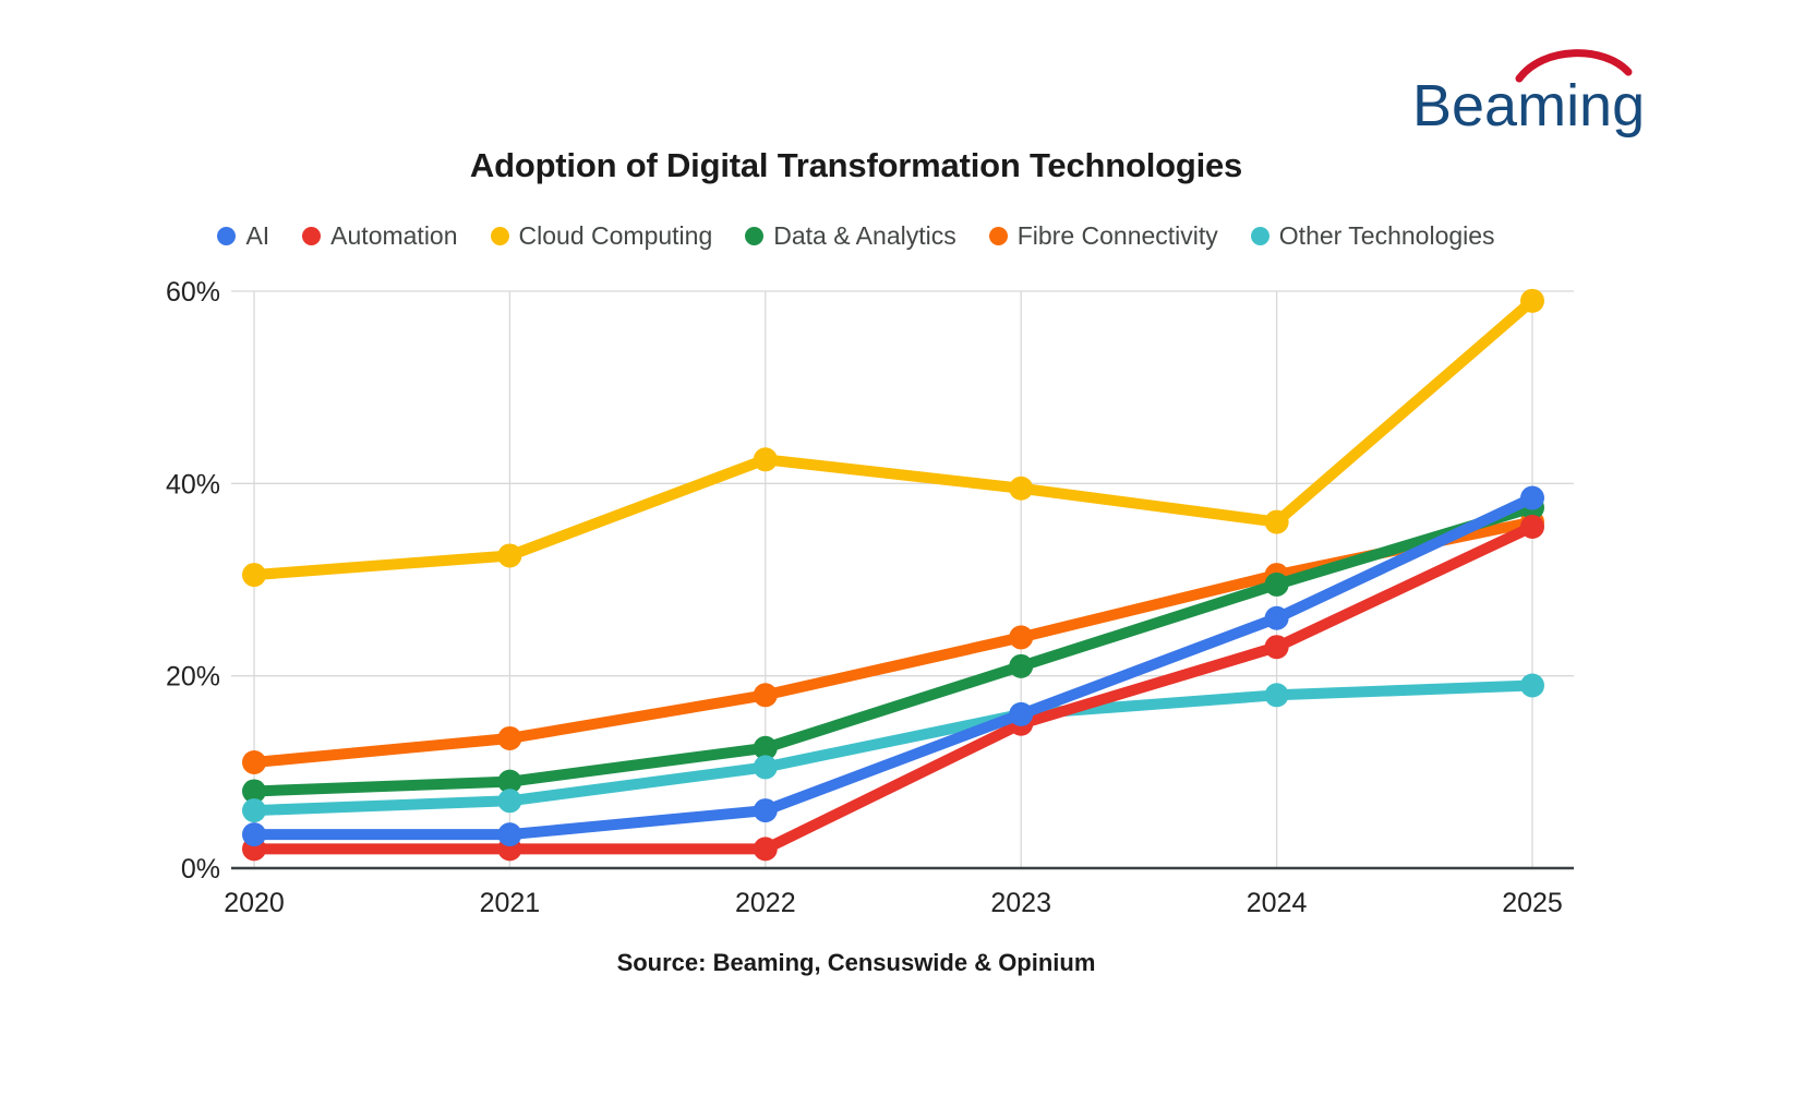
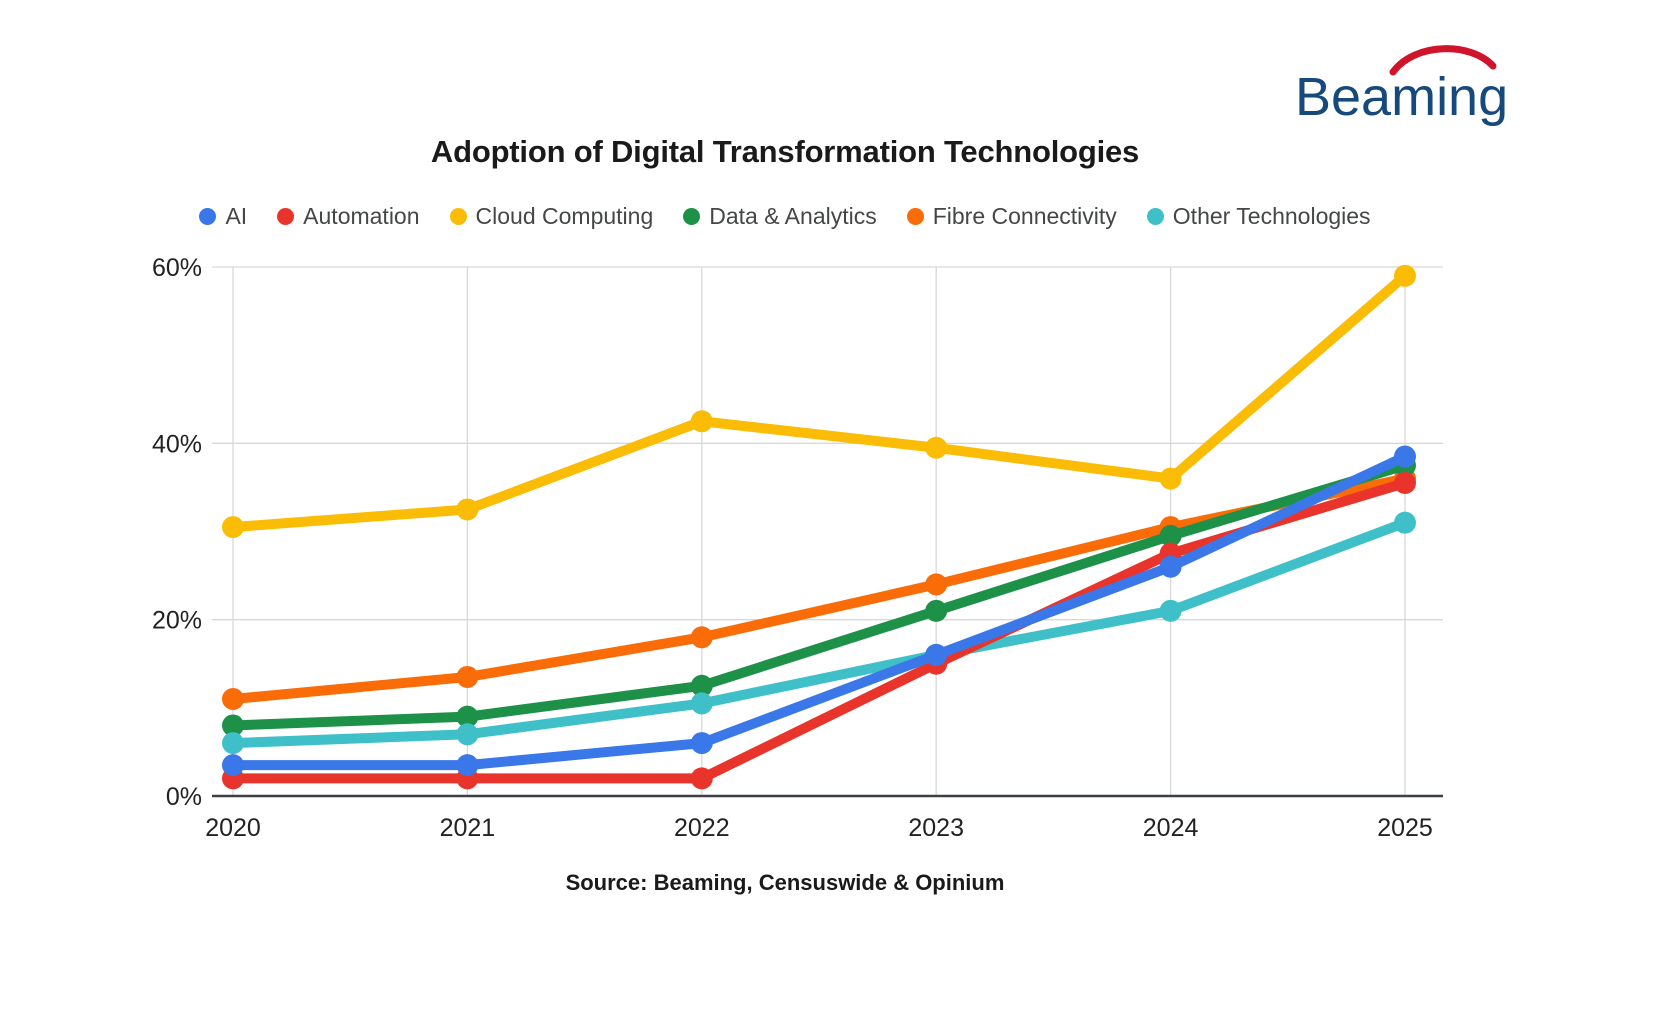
Automation/2024: 23% -> 28%
Other Technologies/2024: 18% -> 21%
Other Technologies/2025: 19% -> 31%
